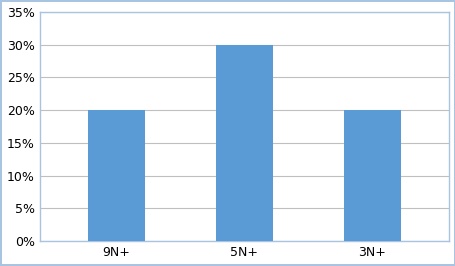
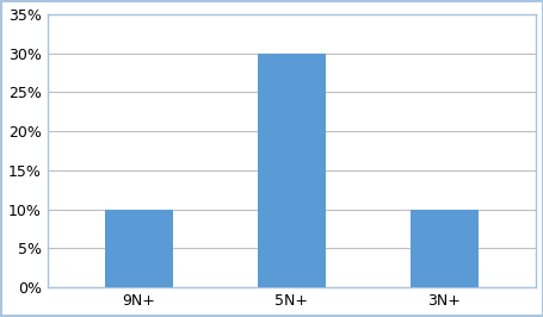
9N+: 20% -> 10%
3N+: 20% -> 10%
